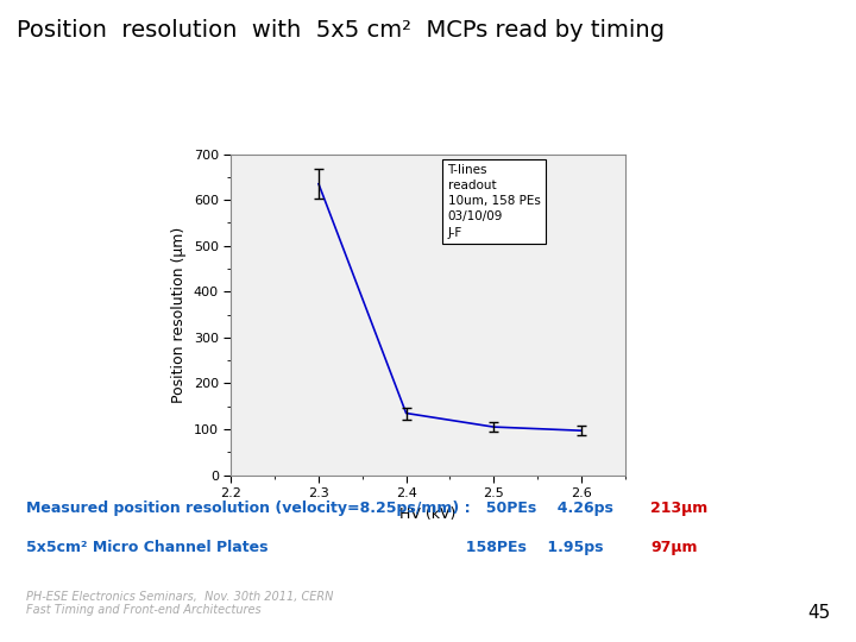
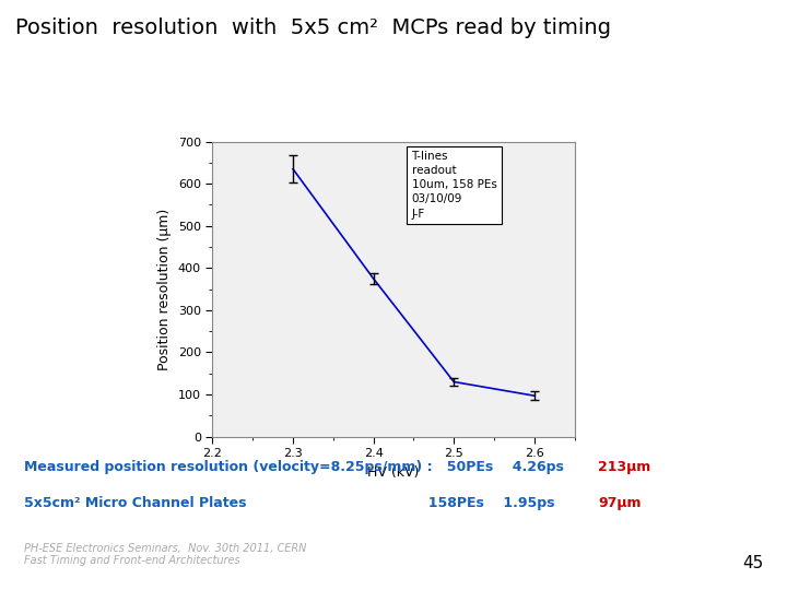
2.4: 135 -> 375
2.5: 105 -> 130
